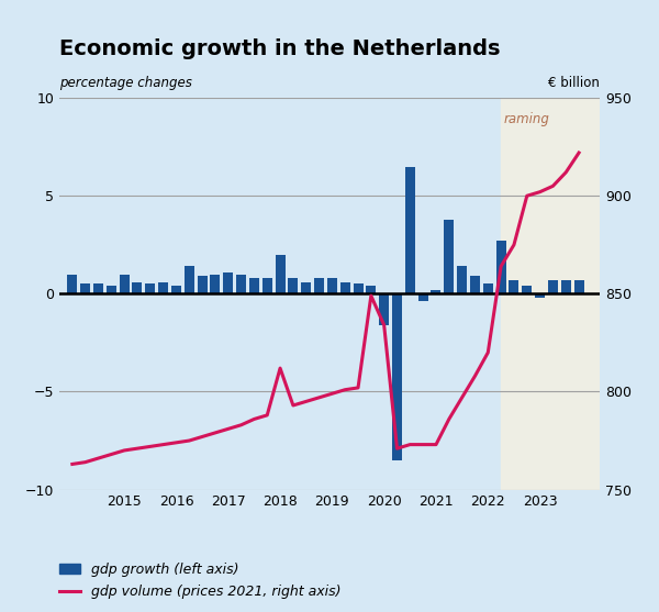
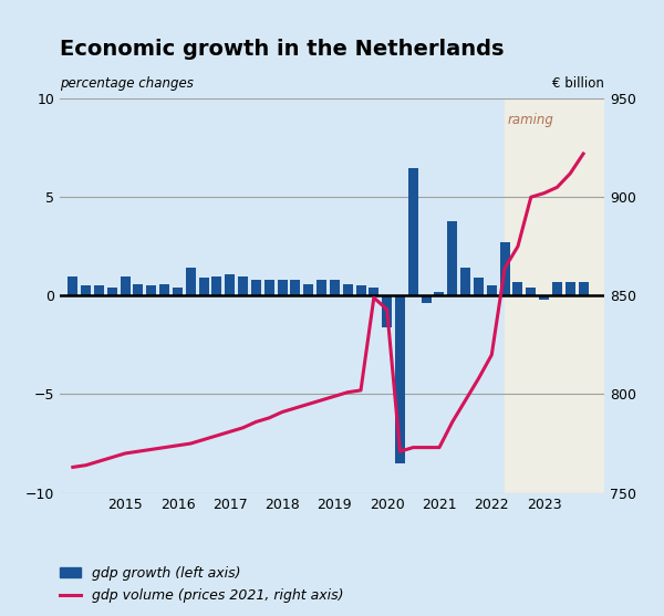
gdp growth (left axis)/2018: 2.0 -> 0.8
gdp volume (prices 2021, right axis)/2018: 812 -> 791
gdp volume (prices 2021, right axis)/2020: 834 -> 843
